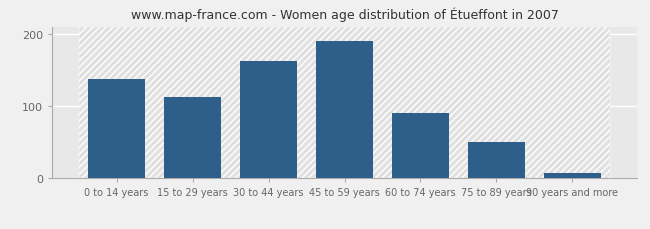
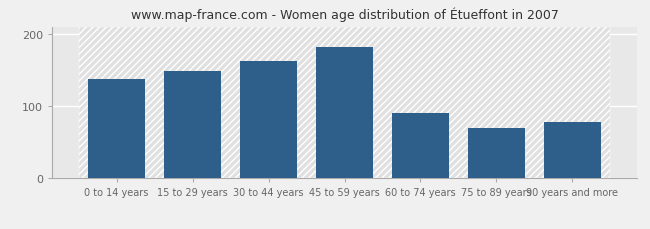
15 to 29 years: 113 -> 148
45 to 59 years: 190 -> 182
75 to 89 years: 50 -> 70
90 years and more: 8 -> 78
